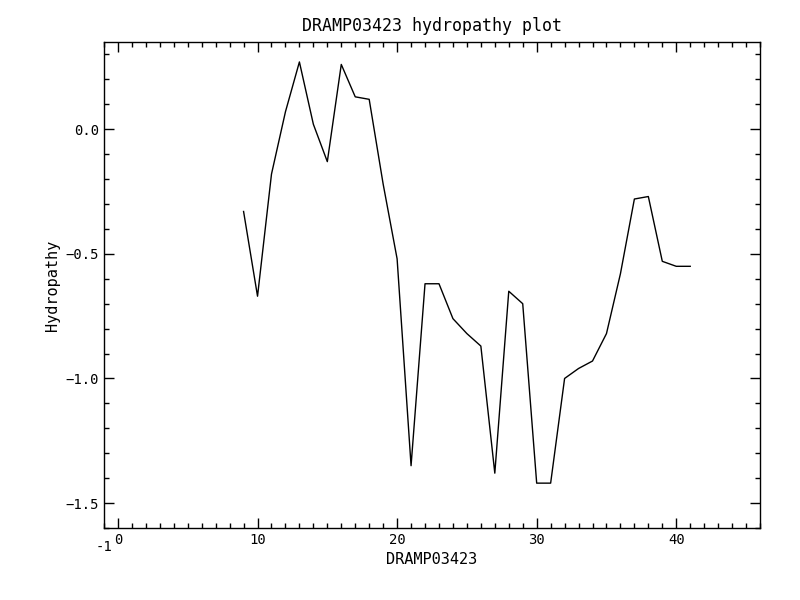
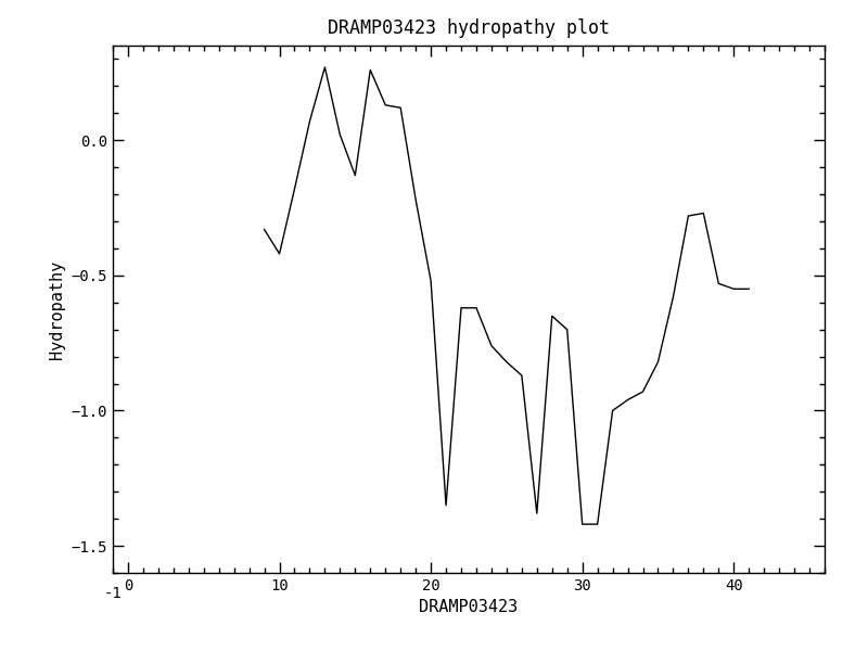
10: -0.67 -> -0.42
